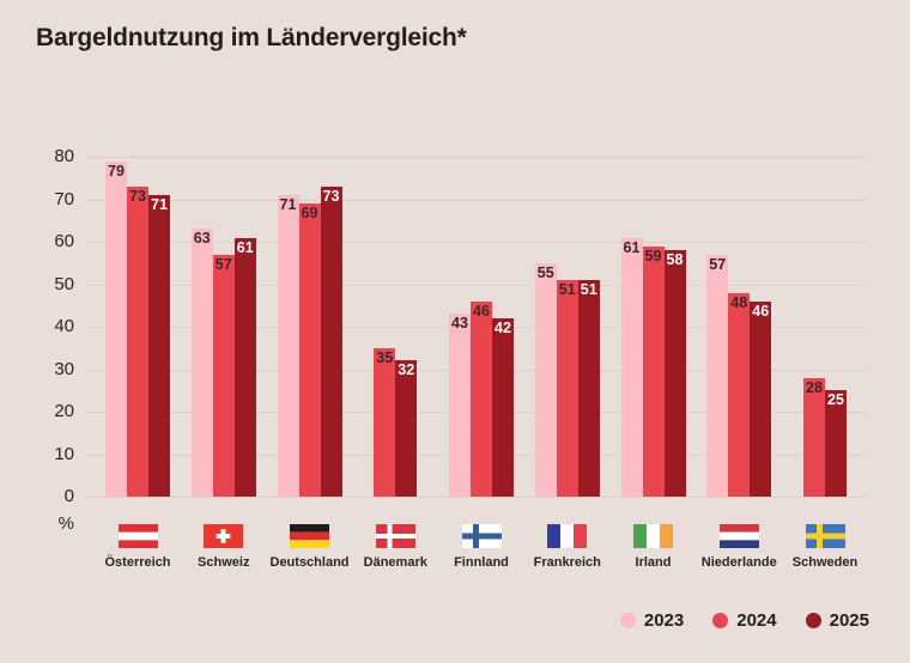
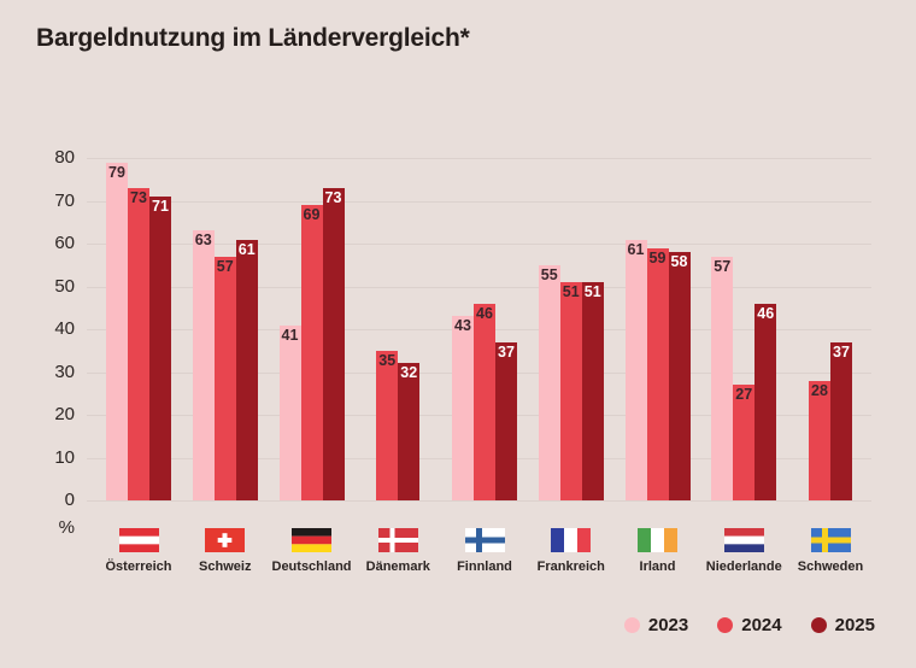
2023/Deutschland: 71 -> 41
2025/Finnland: 42 -> 37
2024/Niederlande: 48 -> 27
2025/Schweden: 25 -> 37
